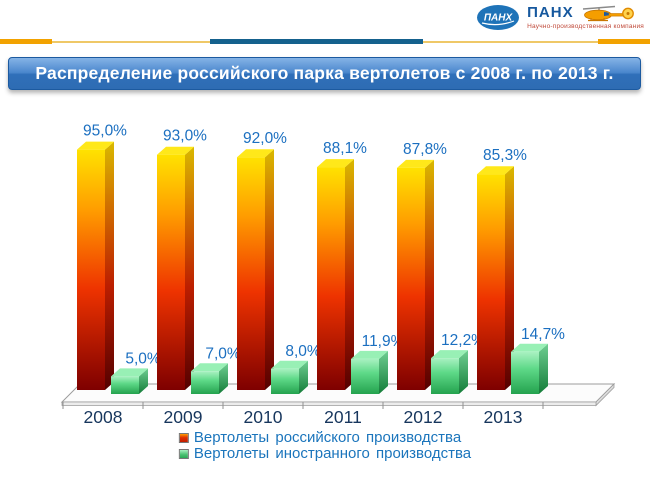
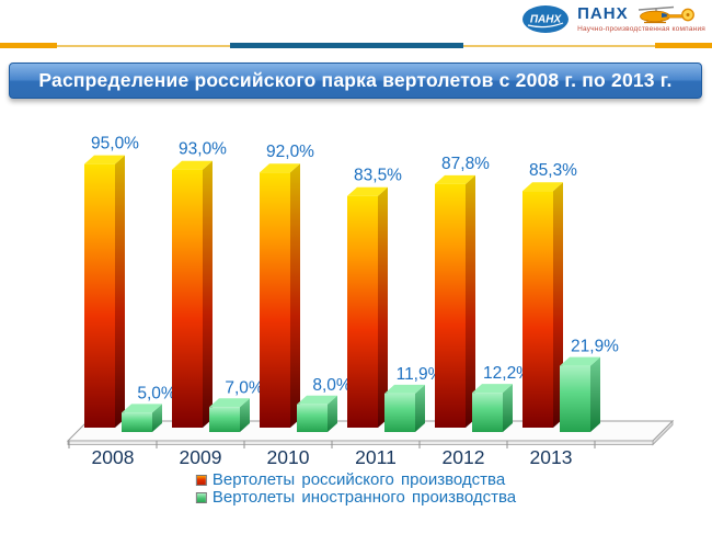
Вертолеты российского производства/2011: 88,1% -> 83,5%
Вертолеты иностранного производства/2013: 14,7% -> 21,9%
